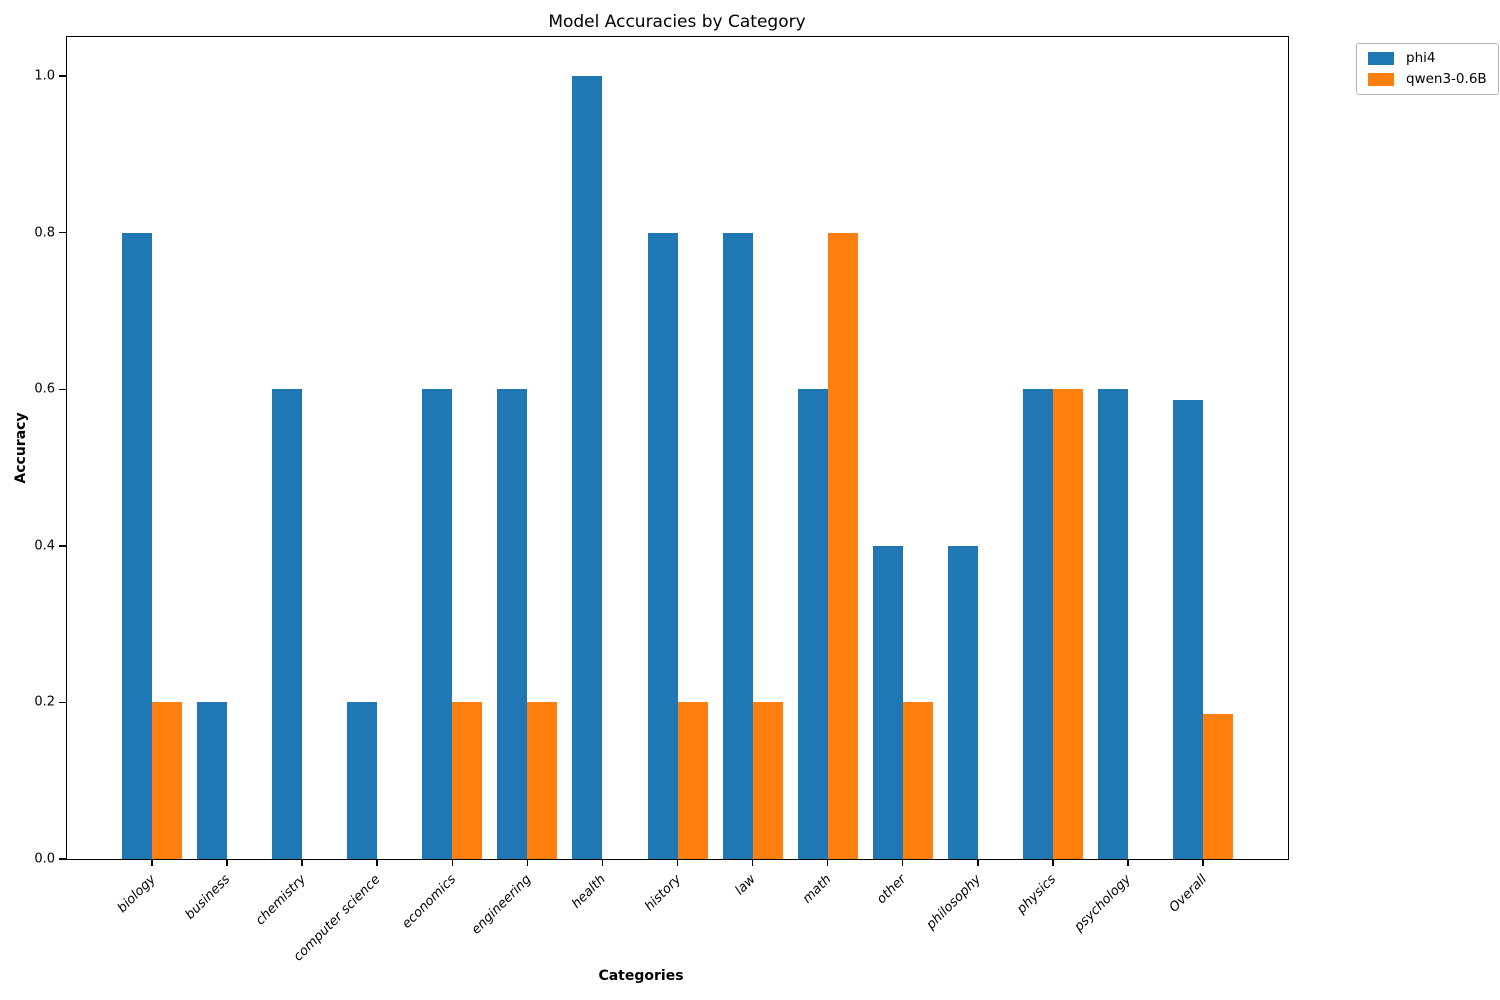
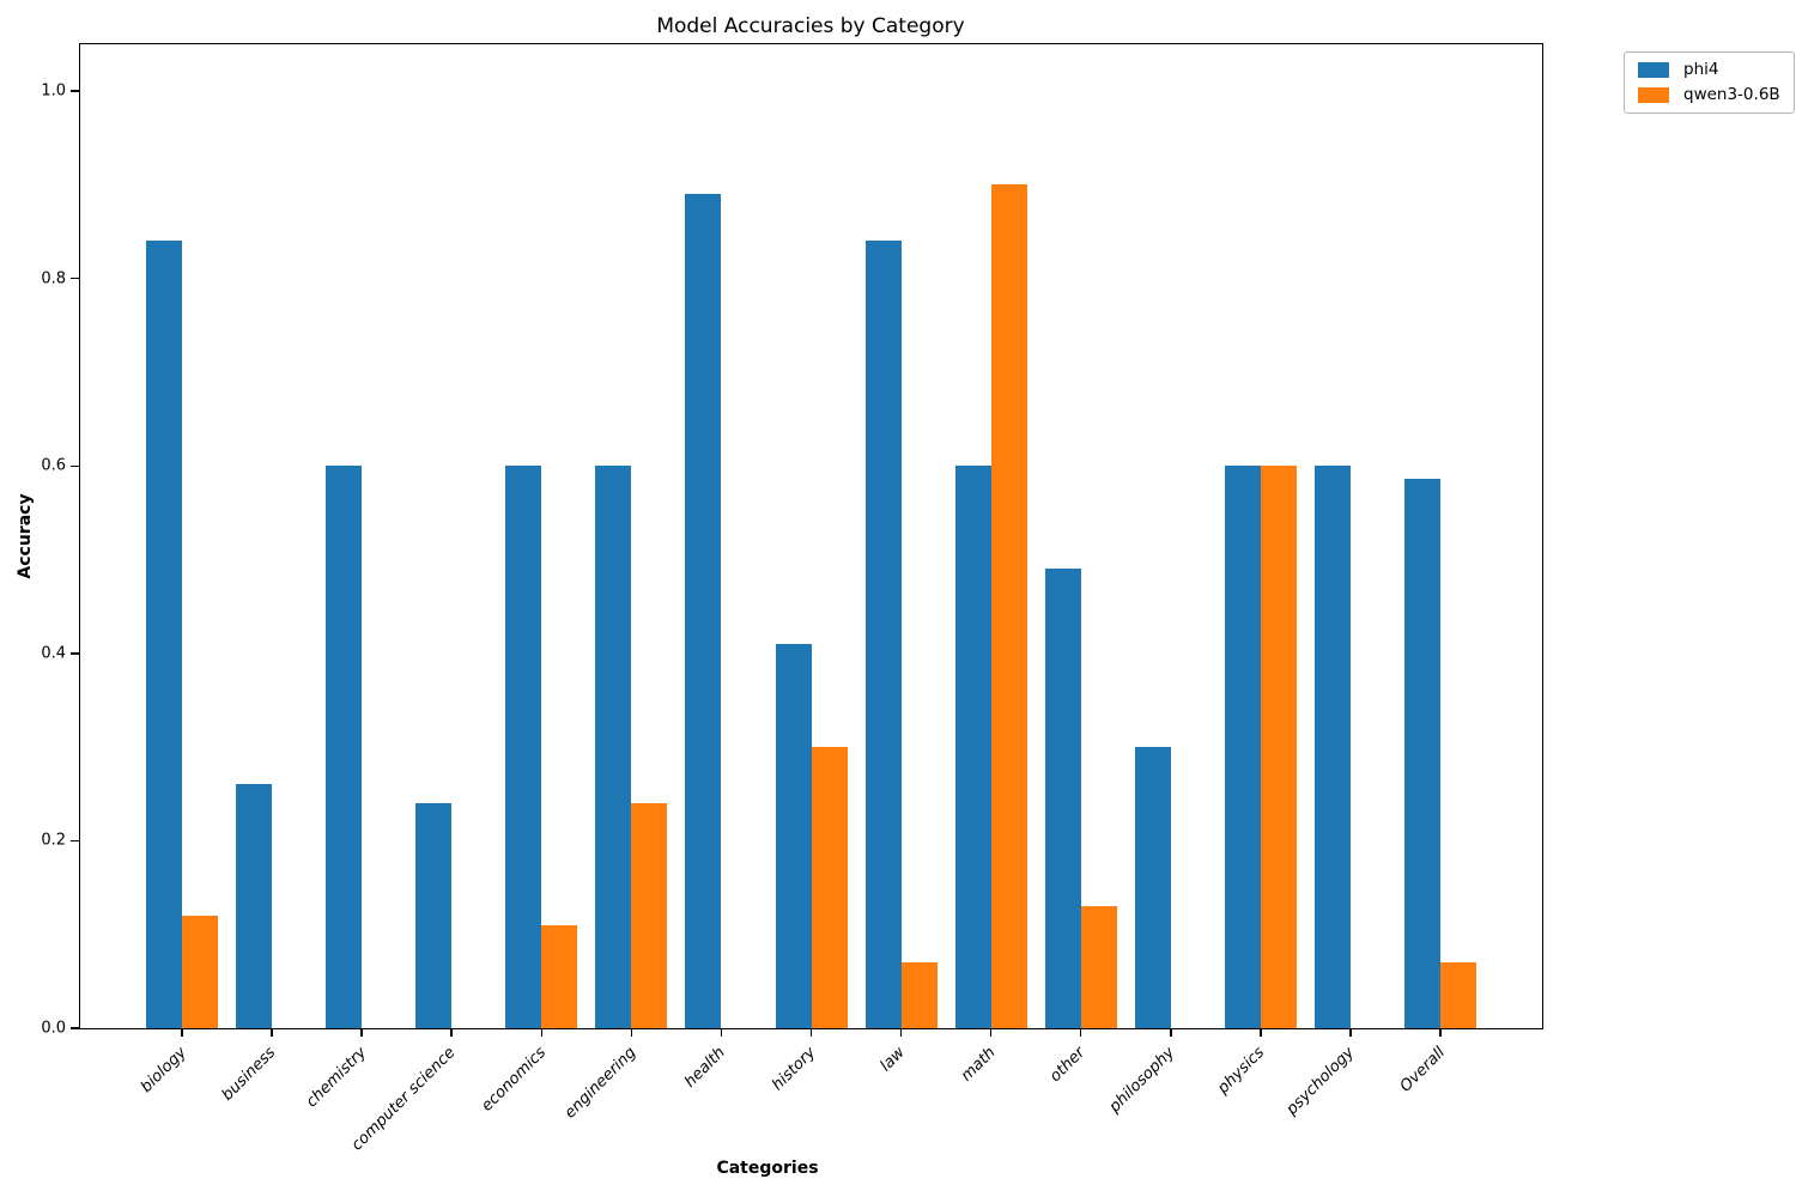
phi4/biology: 0.80 -> 0.84
qwen3-0.6B/biology: 0.20 -> 0.12
phi4/business: 0.20 -> 0.26
phi4/computer science: 0.20 -> 0.24
qwen3-0.6B/economics: 0.20 -> 0.11
qwen3-0.6B/engineering: 0.20 -> 0.24
phi4/health: 1.00 -> 0.89
phi4/history: 0.80 -> 0.41
qwen3-0.6B/history: 0.20 -> 0.30
phi4/law: 0.80 -> 0.84
qwen3-0.6B/law: 0.20 -> 0.07
qwen3-0.6B/math: 0.80 -> 0.90
phi4/other: 0.40 -> 0.49
qwen3-0.6B/other: 0.20 -> 0.13
phi4/philosophy: 0.40 -> 0.30
qwen3-0.6B/Overall: 0.19 -> 0.07
